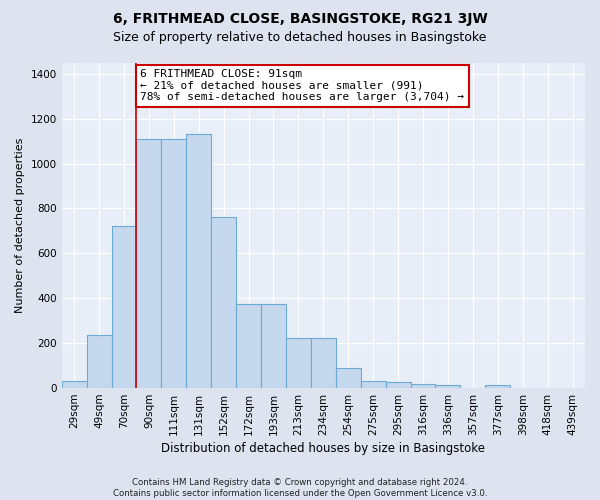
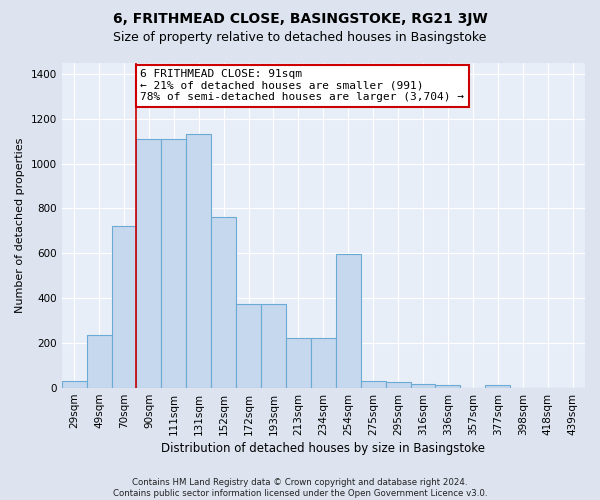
254sqm: 90 -> 595
